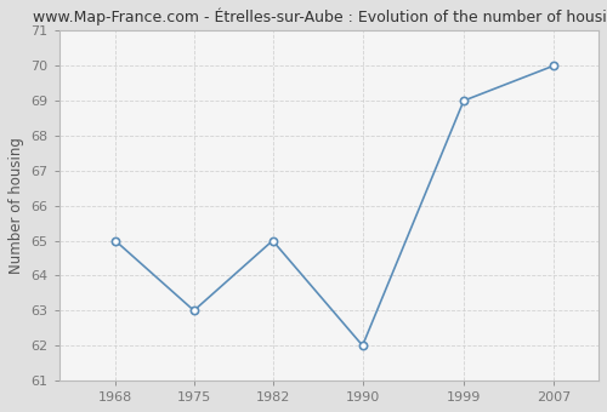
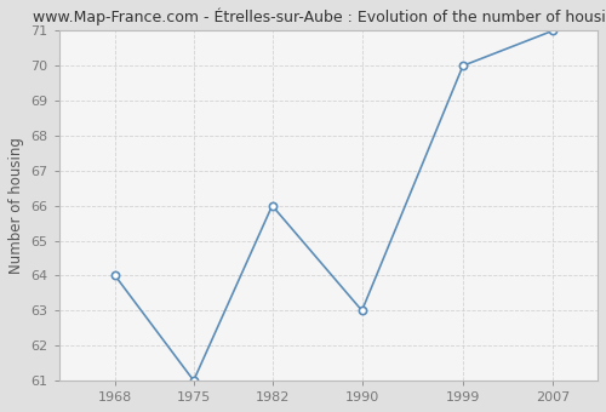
1968: 65 -> 64
1975: 63 -> 61
1982: 65 -> 66
1990: 62 -> 63
1999: 69 -> 70
2007: 70 -> 71
